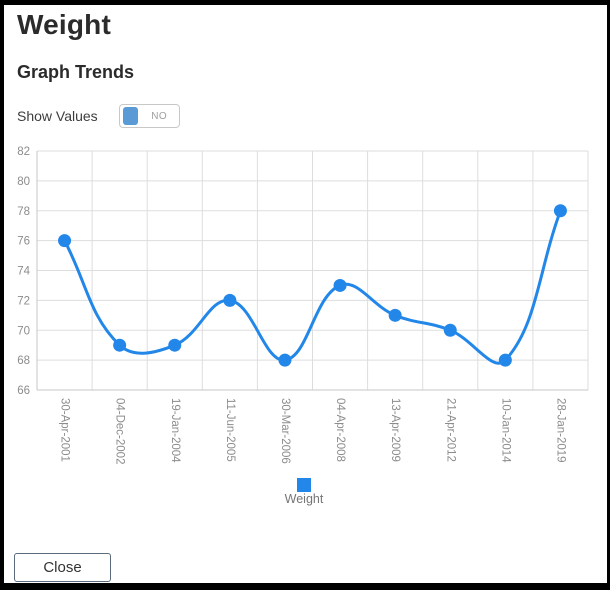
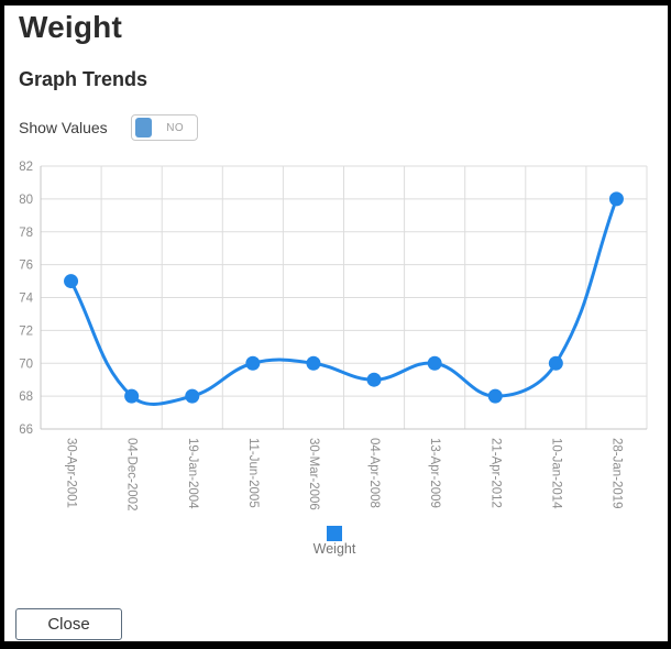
30-Apr-2001: 76 -> 75
04-Dec-2002: 69 -> 68
19-Jan-2004: 69 -> 68
11-Jun-2005: 72 -> 70
30-Mar-2006: 68 -> 70
04-Apr-2008: 73 -> 69
13-Apr-2009: 71 -> 70
21-Apr-2012: 70 -> 68
10-Jan-2014: 68 -> 70
28-Jan-2019: 78 -> 80
